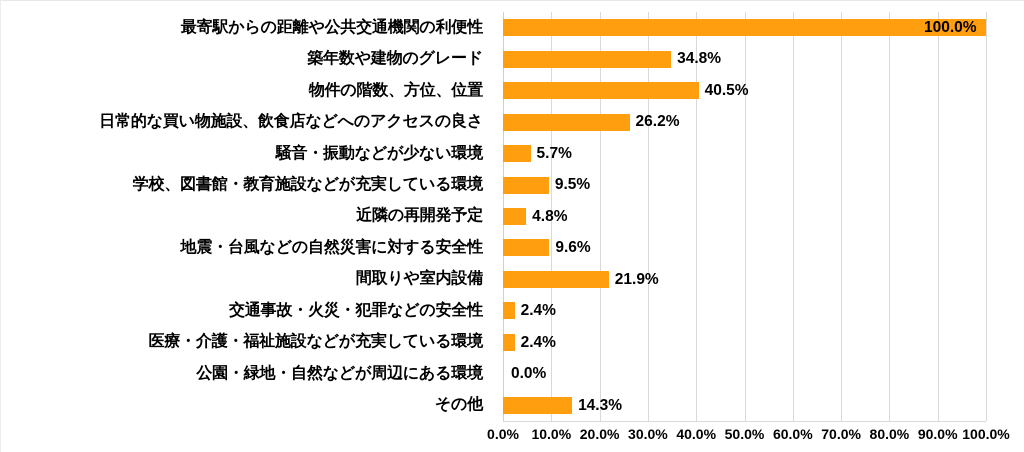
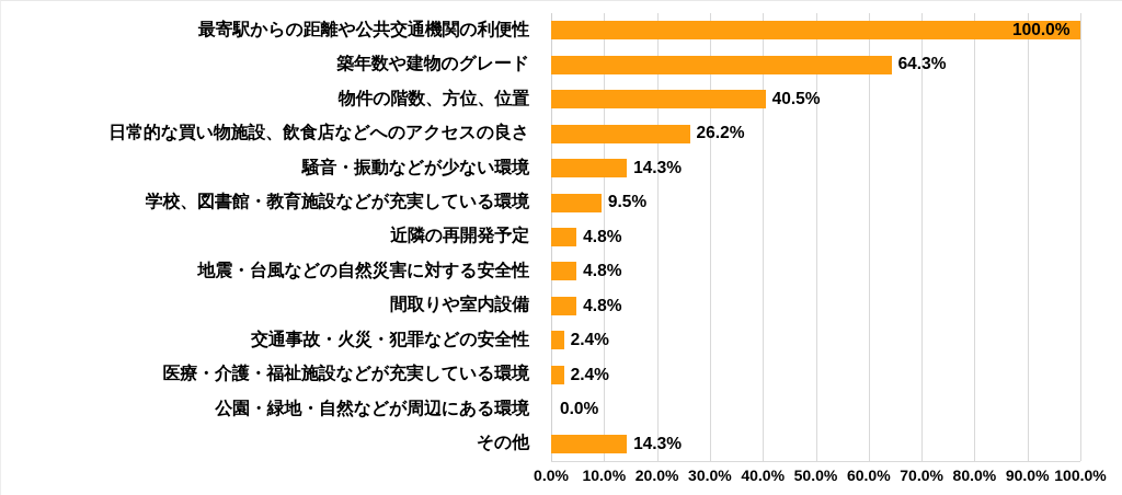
築年数や建物のグレード: 34.8% -> 64.3%
騒音・振動などが少ない環境: 5.7% -> 14.3%
地震・台風などの自然災害に対する安全性: 9.6% -> 4.8%
間取りや室内設備: 21.9% -> 4.8%
